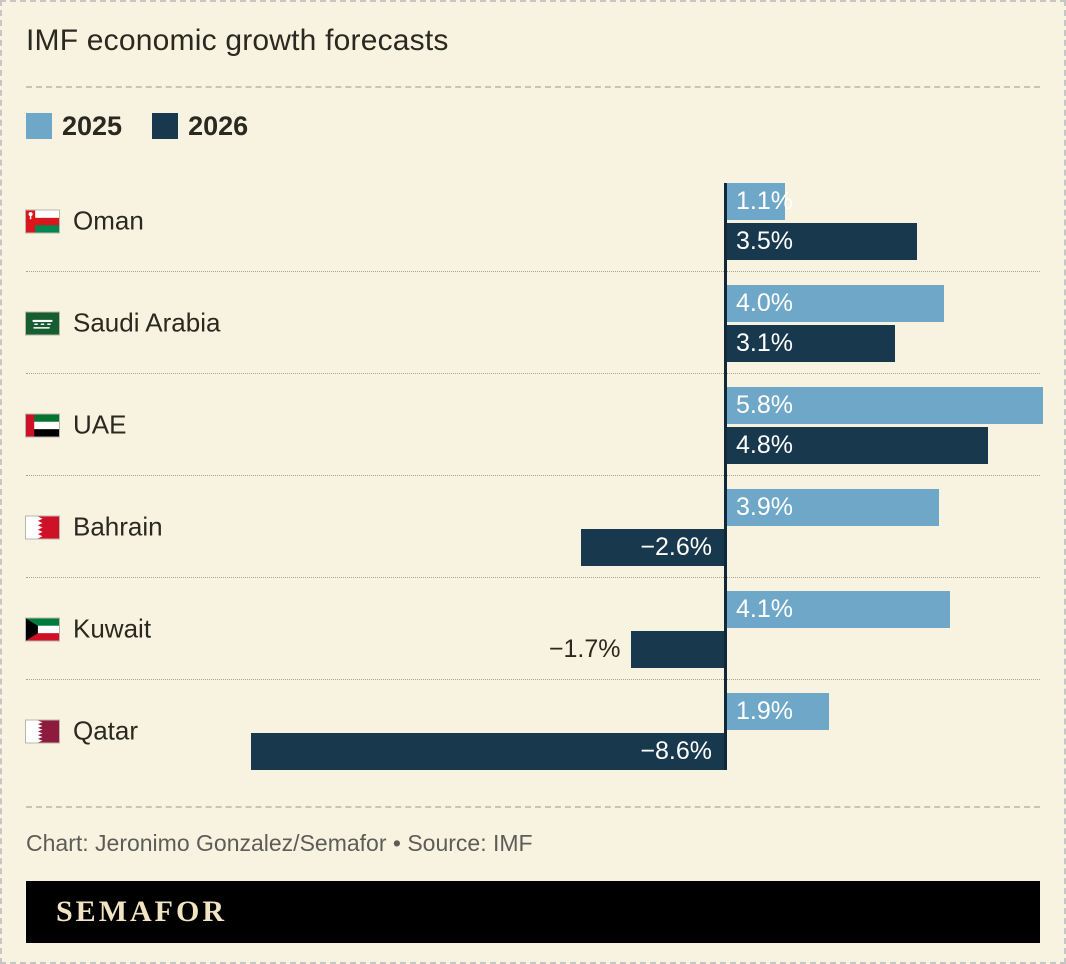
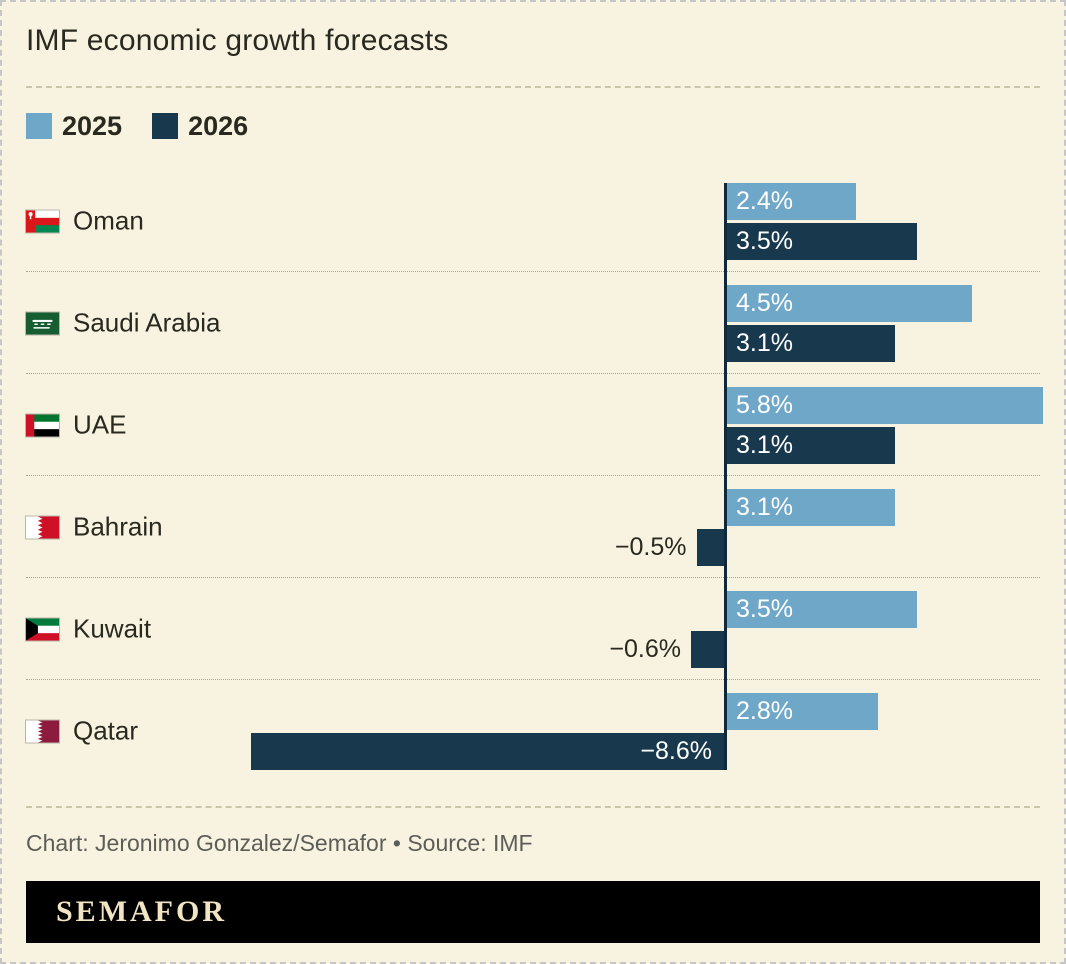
2025/Oman: 1.1% -> 2.4%
2025/Saudi Arabia: 4.0% -> 4.5%
2026/UAE: 4.8% -> 3.1%
2025/Bahrain: 3.9% -> 3.1%
2026/Bahrain: −2.6% -> −0.5%
2025/Kuwait: 4.1% -> 3.5%
2026/Kuwait: −1.7% -> −0.6%
2025/Qatar: 1.9% -> 2.8%
